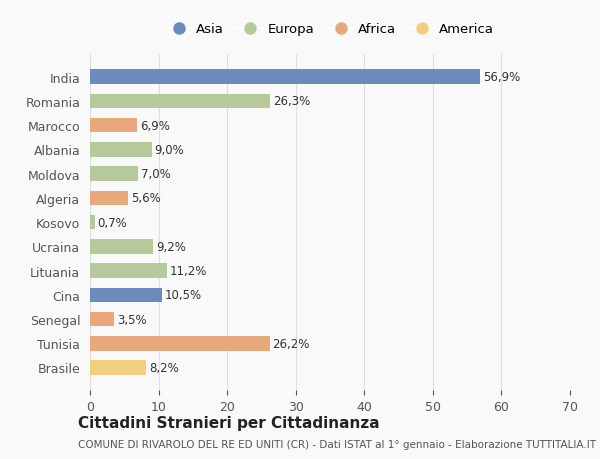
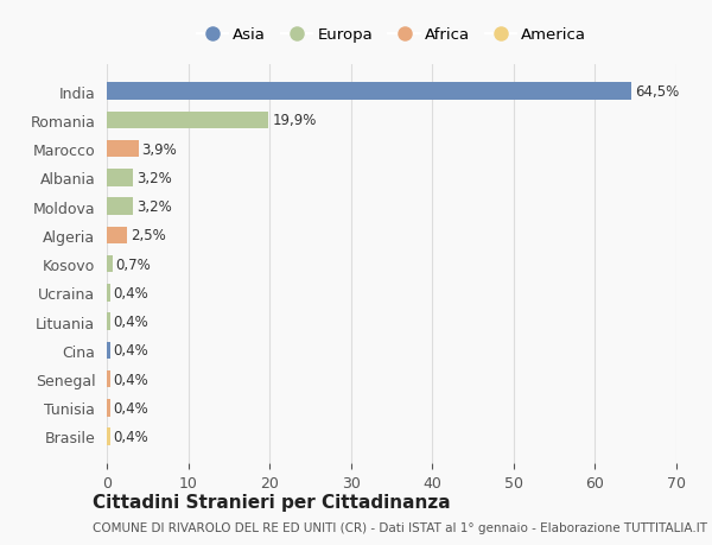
India: 56,9% -> 64,5%
Romania: 26,3% -> 19,9%
Marocco: 6,9% -> 3,9%
Albania: 9,0% -> 3,2%
Moldova: 7,0% -> 3,2%
Algeria: 5,6% -> 2,5%
Ucraina: 9,2% -> 0,4%
Lituania: 11,2% -> 0,4%
Cina: 10,5% -> 0,4%
Senegal: 3,5% -> 0,4%
Tunisia: 26,2% -> 0,4%
Brasile: 8,2% -> 0,4%
